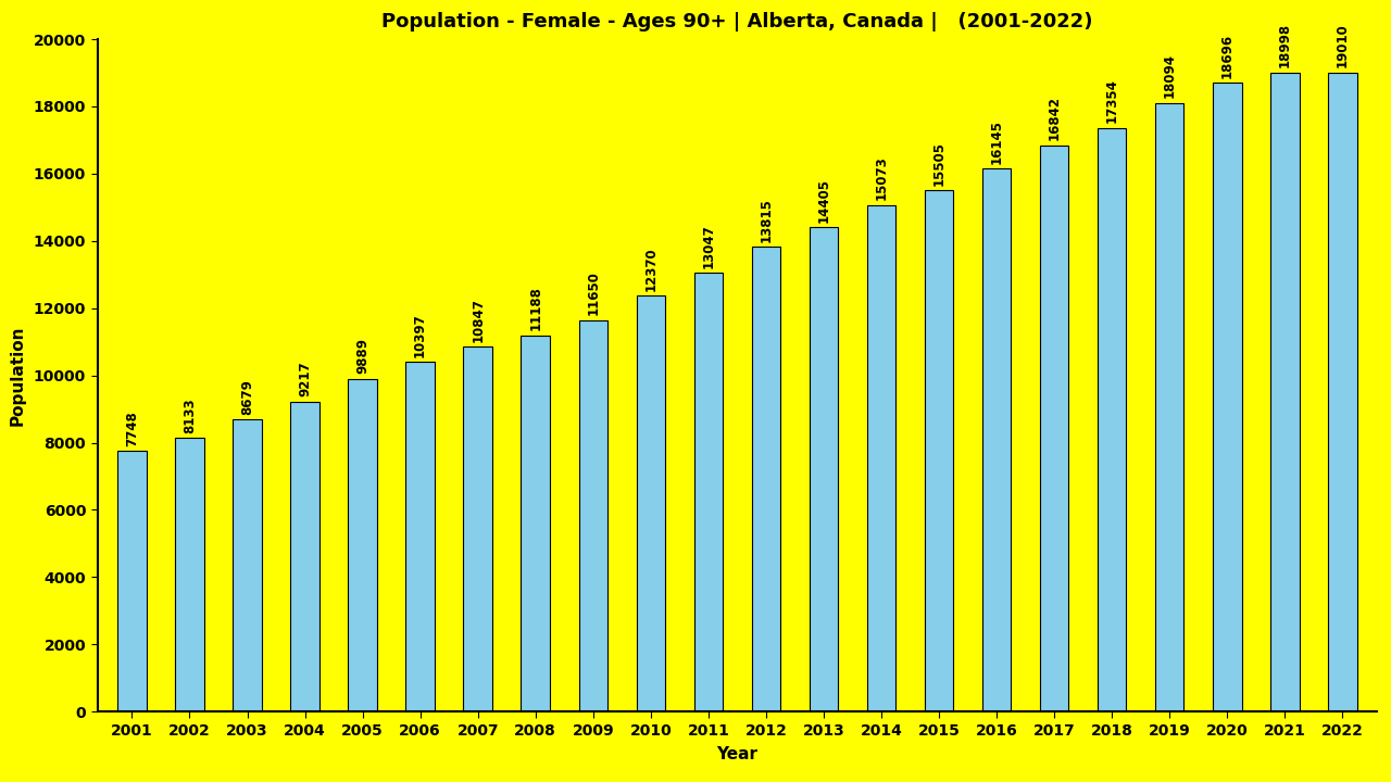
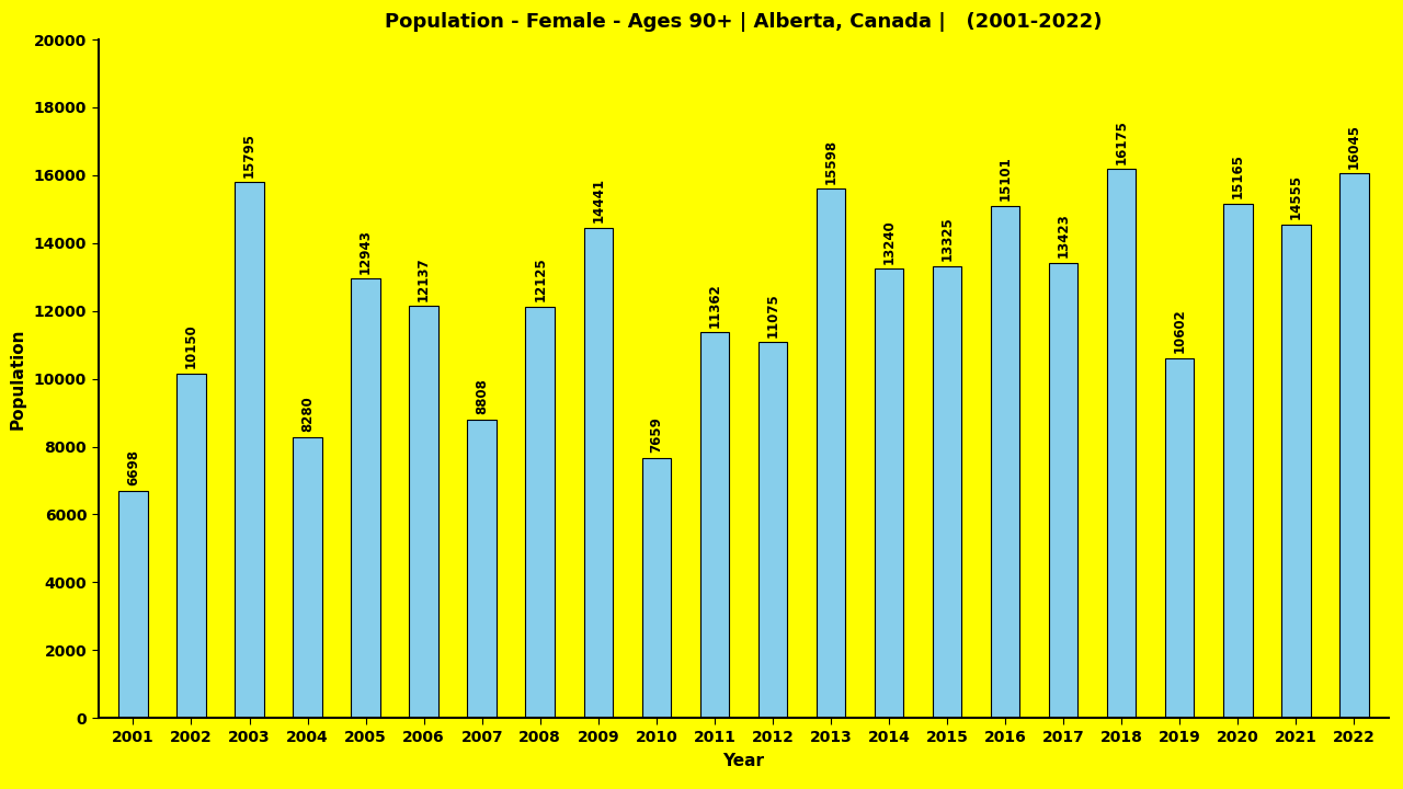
2001: 7748 -> 6698
2002: 8133 -> 10150
2003: 8679 -> 15795
2004: 9217 -> 8280
2005: 9889 -> 12943
2006: 10397 -> 12137
2007: 10847 -> 8808
2008: 11188 -> 12125
2009: 11650 -> 14441
2010: 12370 -> 7659
2011: 13047 -> 11362
2012: 13815 -> 11075
2013: 14405 -> 15598
2014: 15073 -> 13240
2015: 15505 -> 13325
2016: 16145 -> 15101
2017: 16842 -> 13423
2018: 17354 -> 16175
2019: 18094 -> 10602
2020: 18696 -> 15165
2021: 18998 -> 14555
2022: 19010 -> 16045
